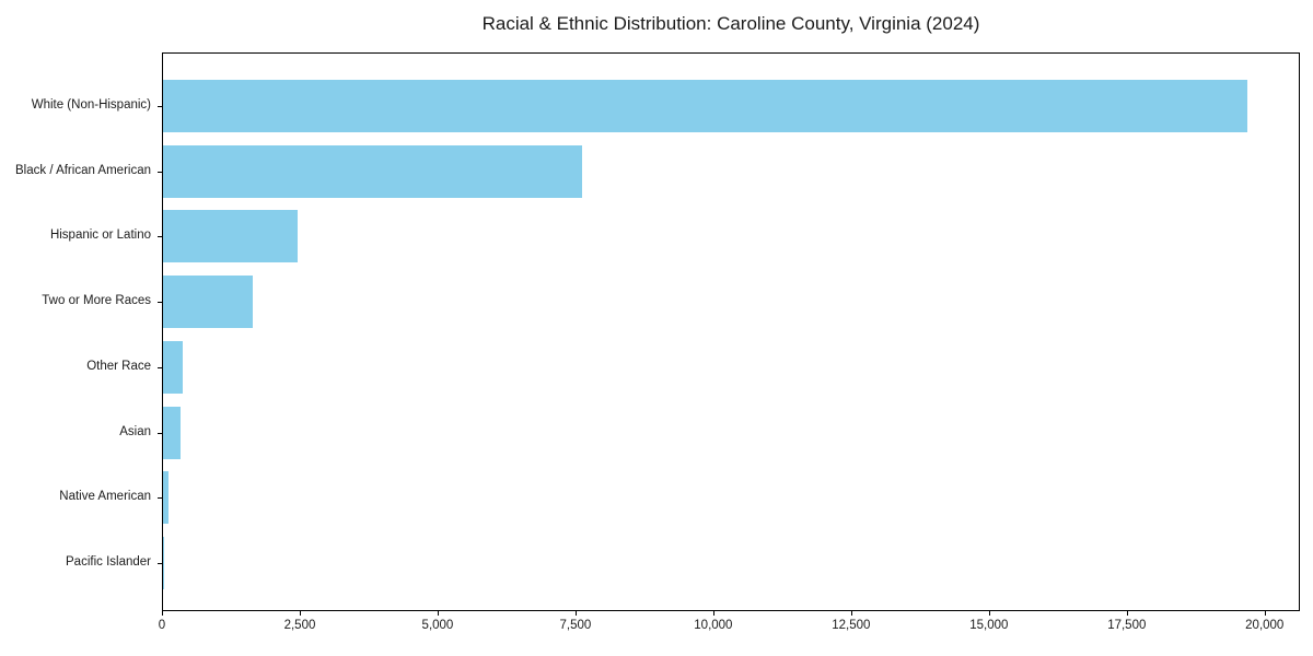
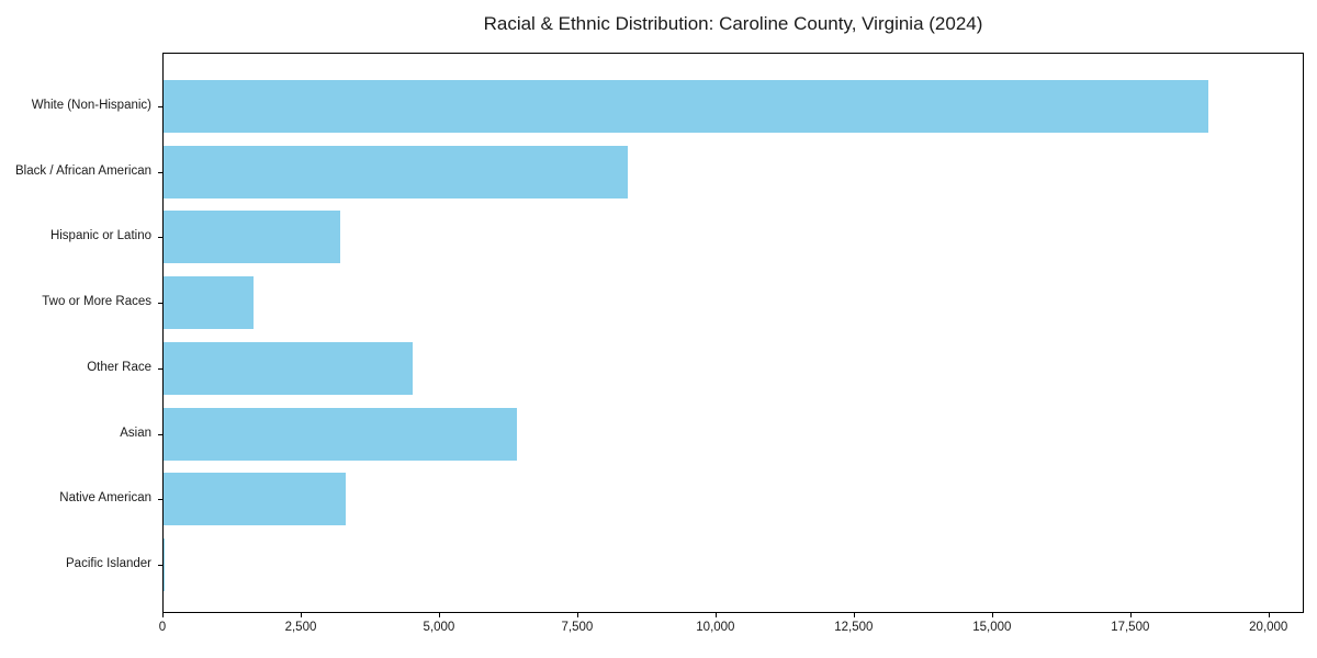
White (Non-Hispanic): 19700 -> 18900
Black / African American: 7600 -> 8400
Hispanic or Latino: 2400 -> 3200
Other Race: 400 -> 4500
Asian: 300 -> 6400
Native American: 100 -> 3300
